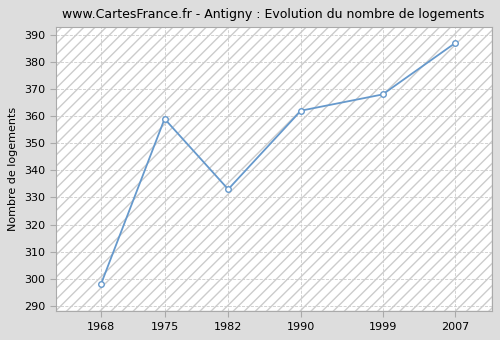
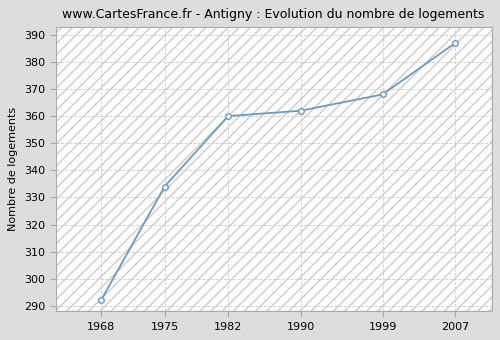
1968: 298 -> 292
1975: 359 -> 334
1982: 333 -> 360
